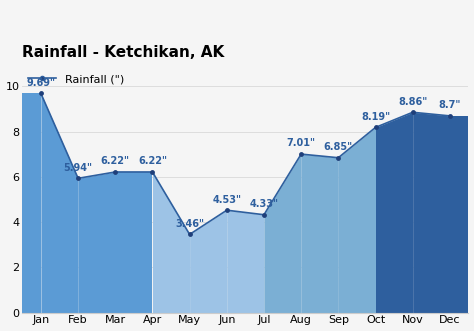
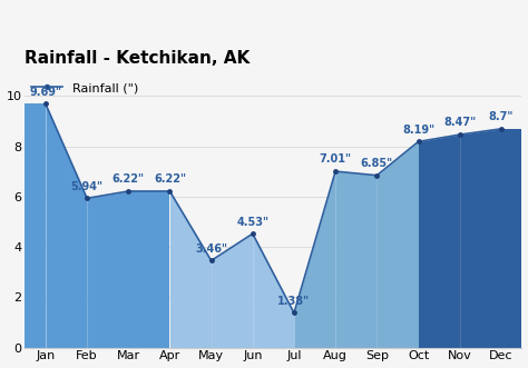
Jul: 4.33" -> 1.38"
Nov: 8.86" -> 8.47"
